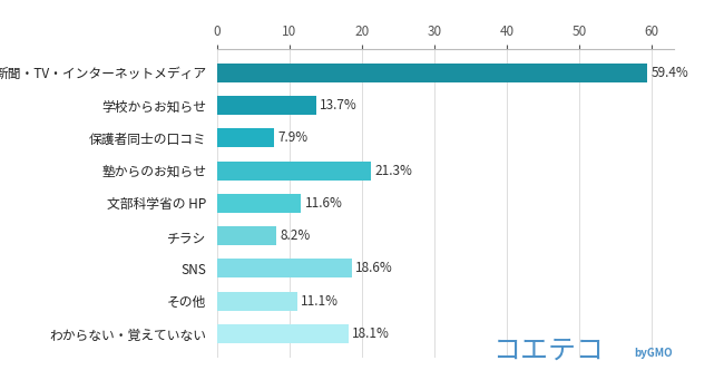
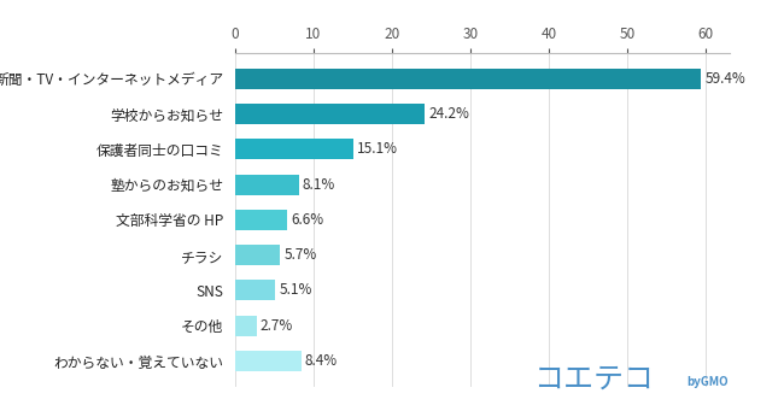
学校からお知らせ: 13.7% -> 24.2%
保護者同士の口コミ: 7.9% -> 15.1%
塾からのお知らせ: 21.3% -> 8.1%
文部科学省の HP: 11.6% -> 6.6%
チラシ: 8.2% -> 5.7%
SNS: 18.6% -> 5.1%
その他: 11.1% -> 2.7%
わからない・覚えていない: 18.1% -> 8.4%
